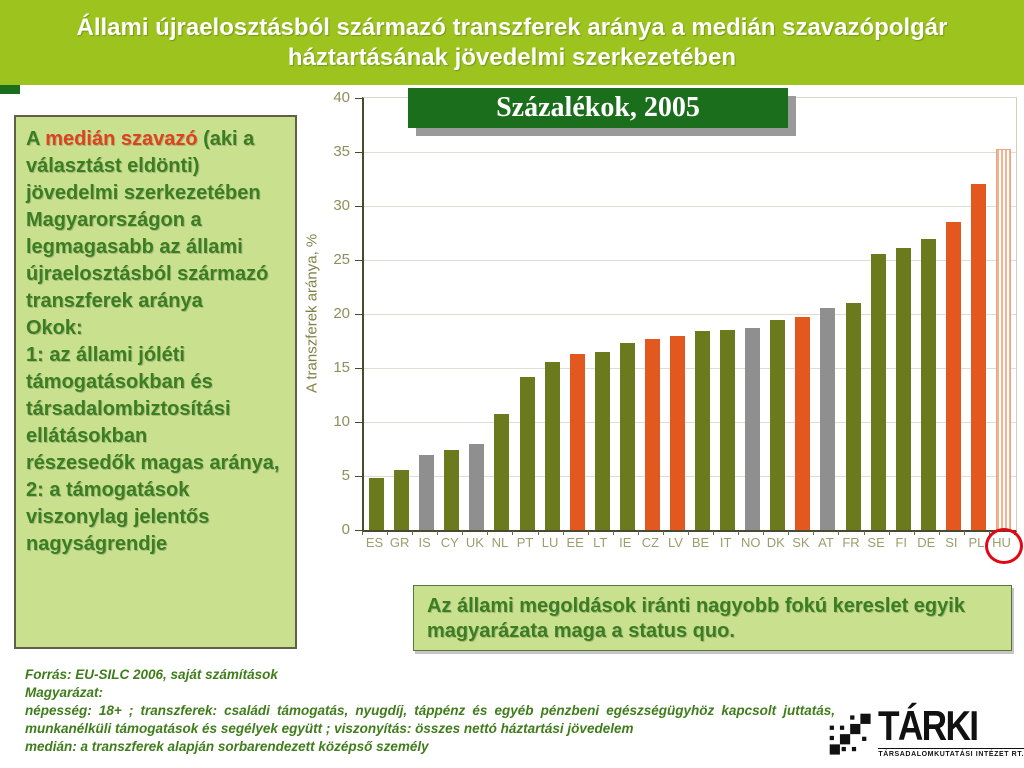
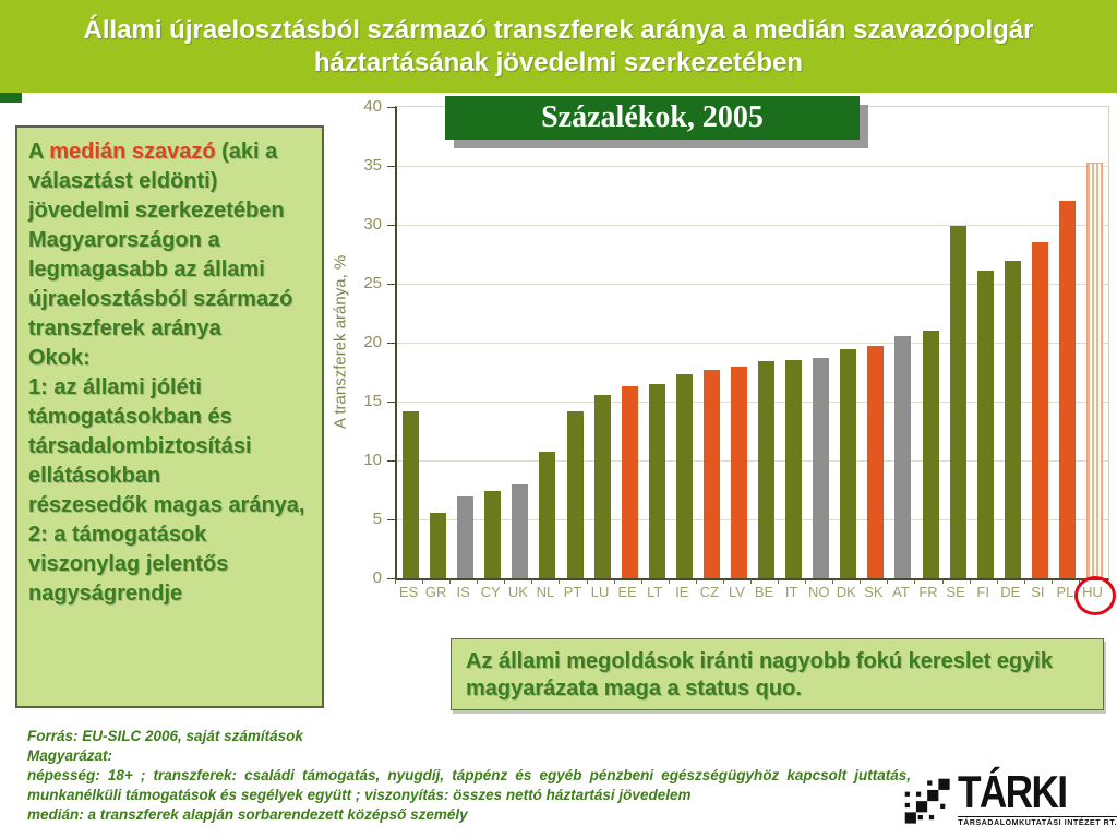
ES: 4.8 -> 14.2
SE: 25.6 -> 29.9
